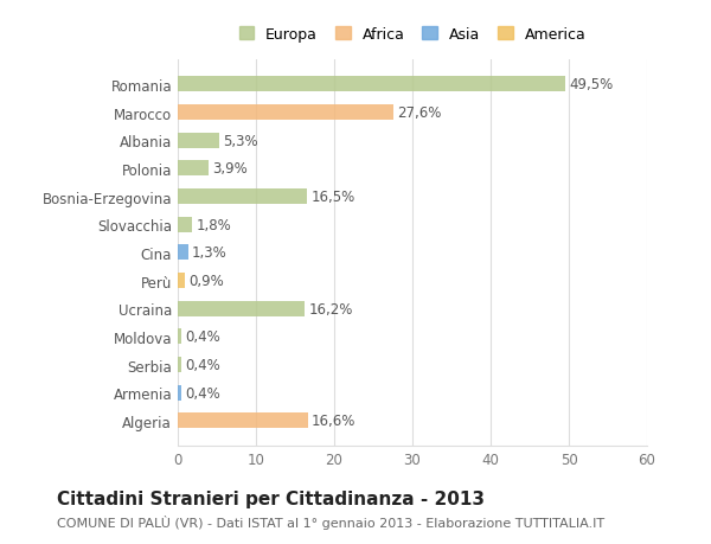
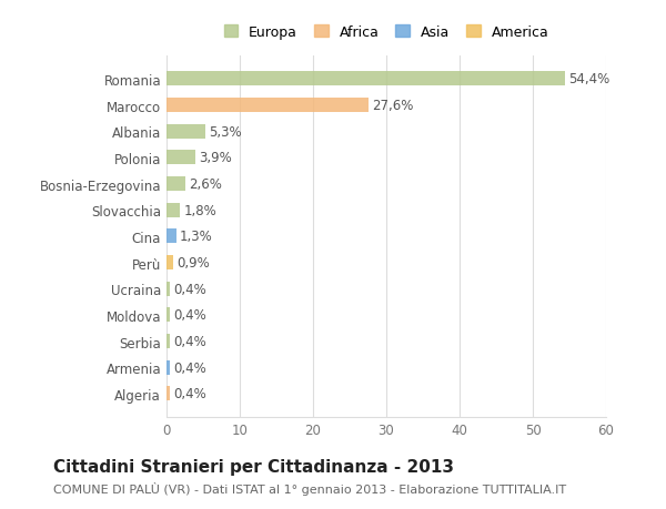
Romania: 49,5% -> 54,4%
Bosnia-Erzegovina: 16,5% -> 2,6%
Ucraina: 16,2% -> 0,4%
Algeria: 16,6% -> 0,4%
